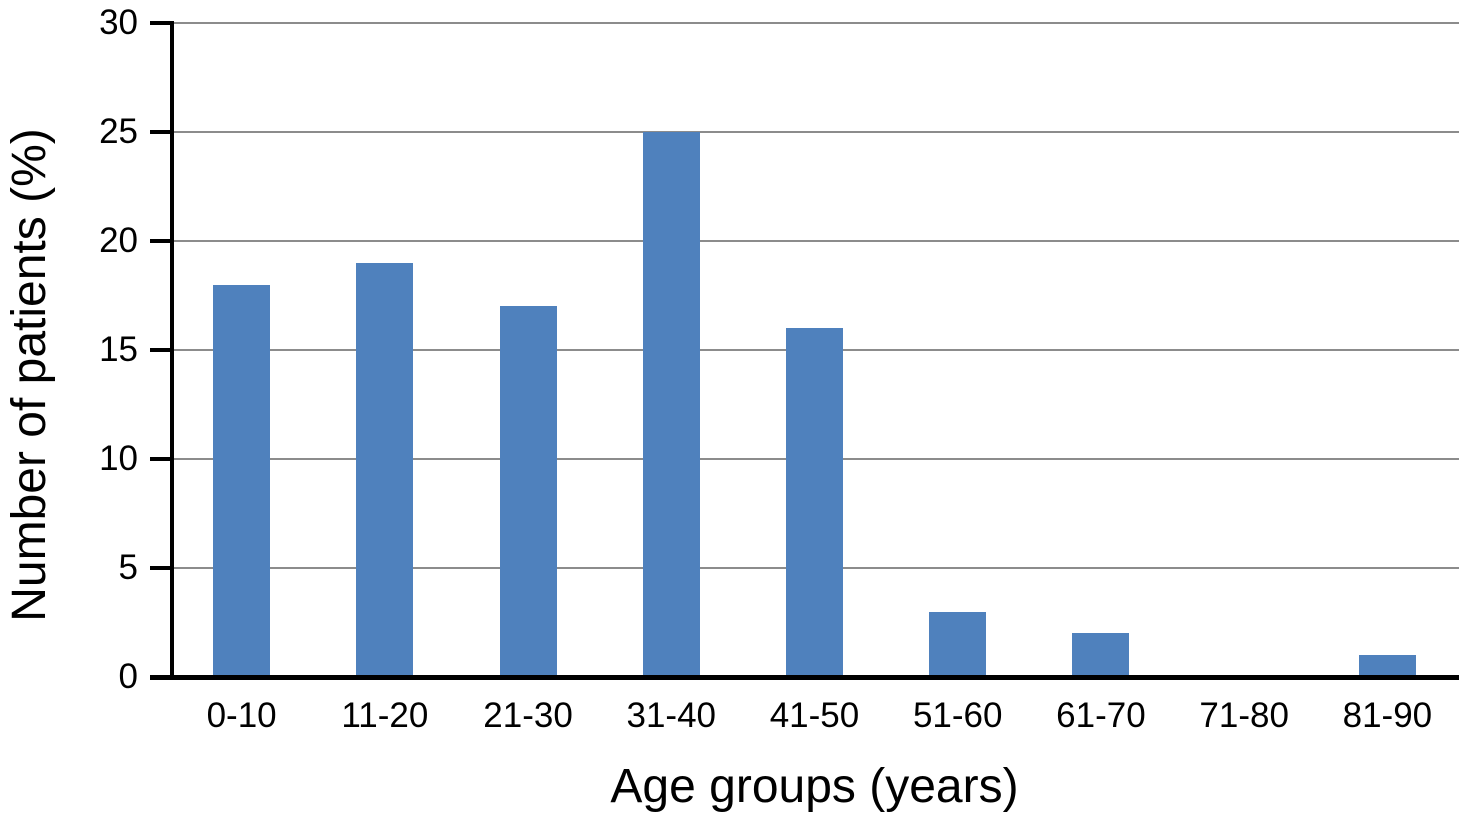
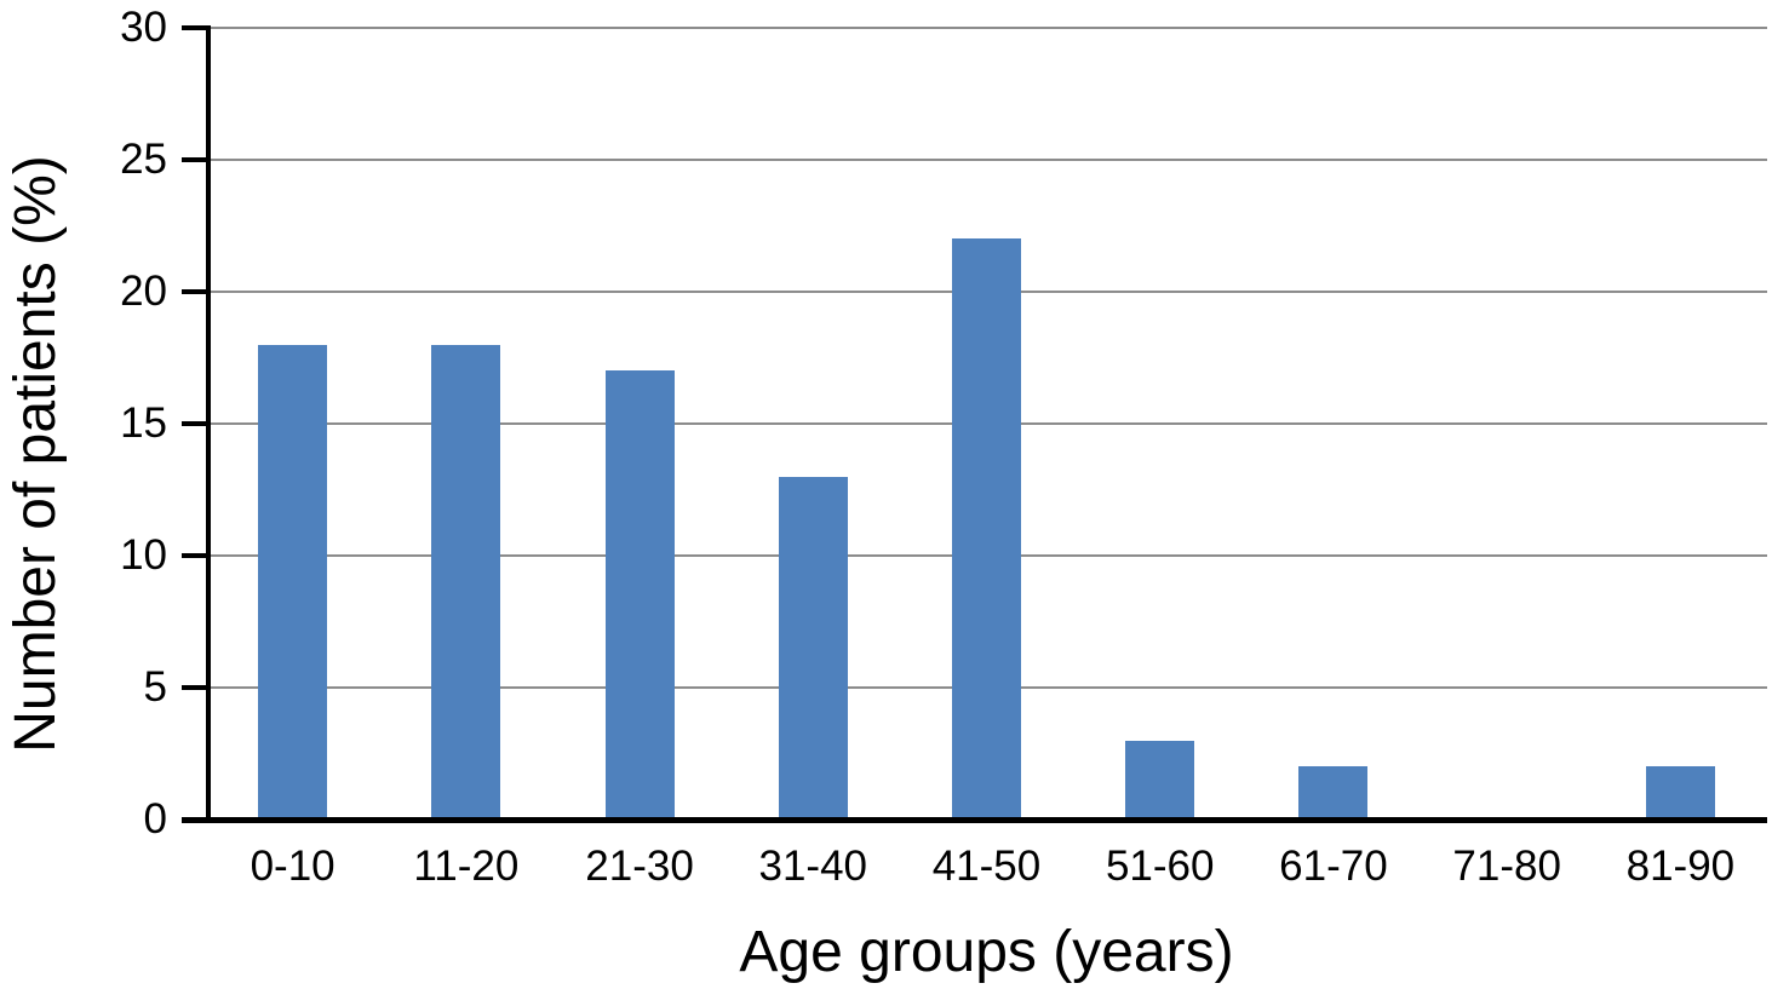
11-20: 19 -> 18
31-40: 25 -> 13
41-50: 16 -> 22
81-90: 1 -> 2
